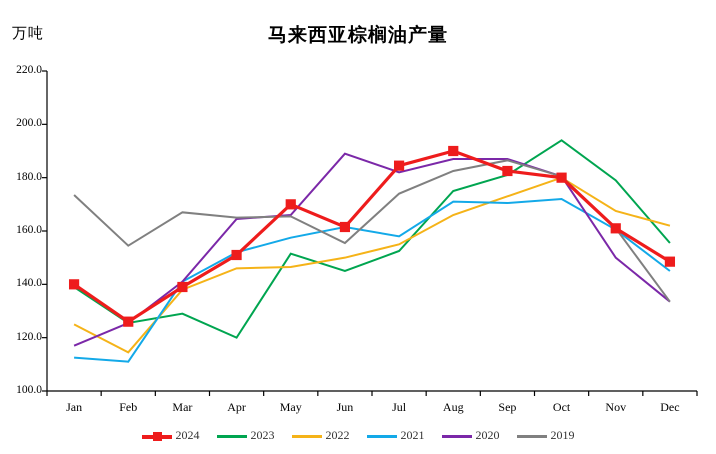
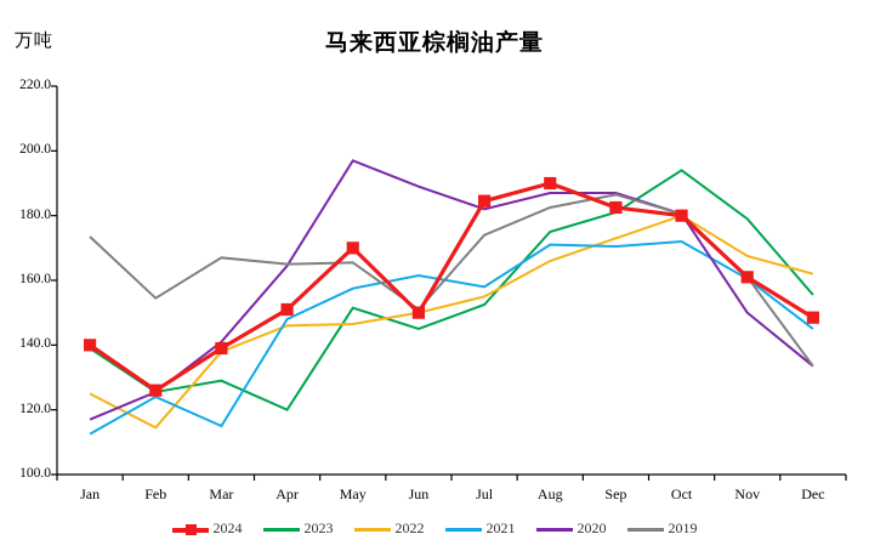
2021/Feb: 111 -> 124
2021/Mar: 141 -> 115
2021/Apr: 152 -> 148
2020/May: 166 -> 197
2024/Jun: 162 -> 150
2019/Jun: 156 -> 151
